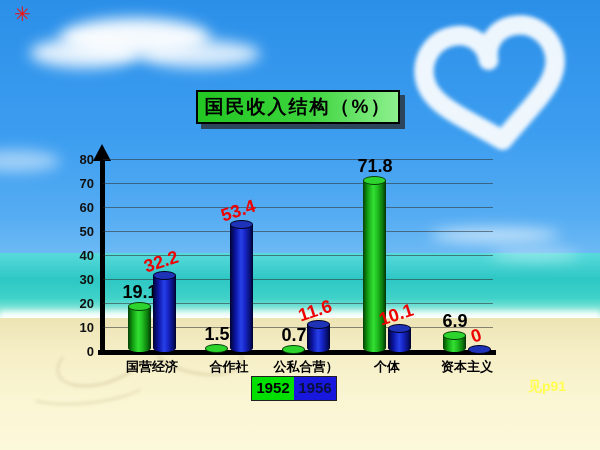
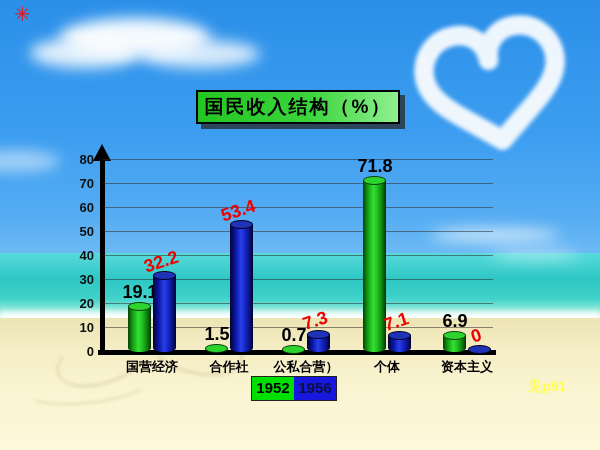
1956/公私合营）: 11.6 -> 7.3
1956/个体: 10.1 -> 7.1
